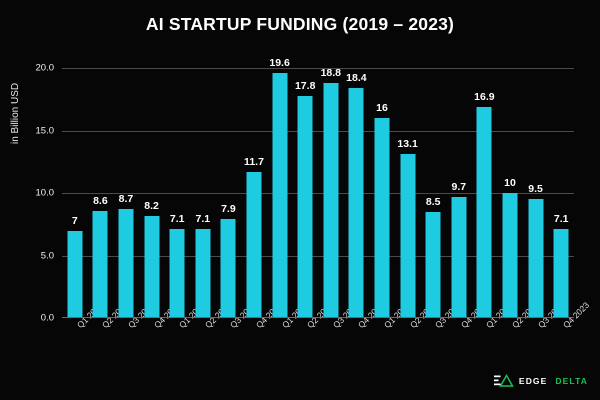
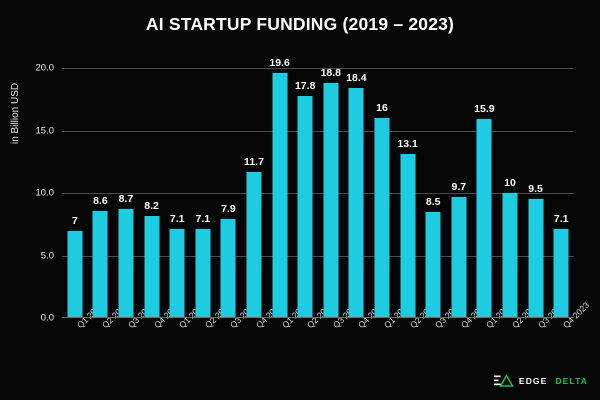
Q1 2023: 16.9 -> 15.9
